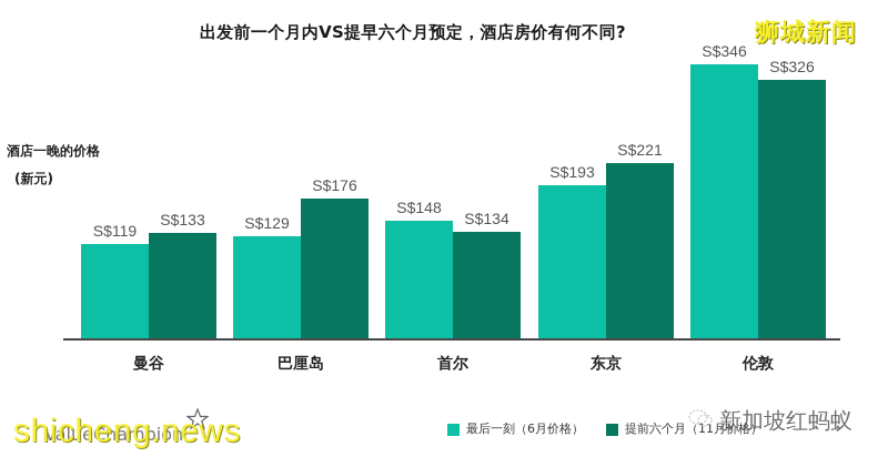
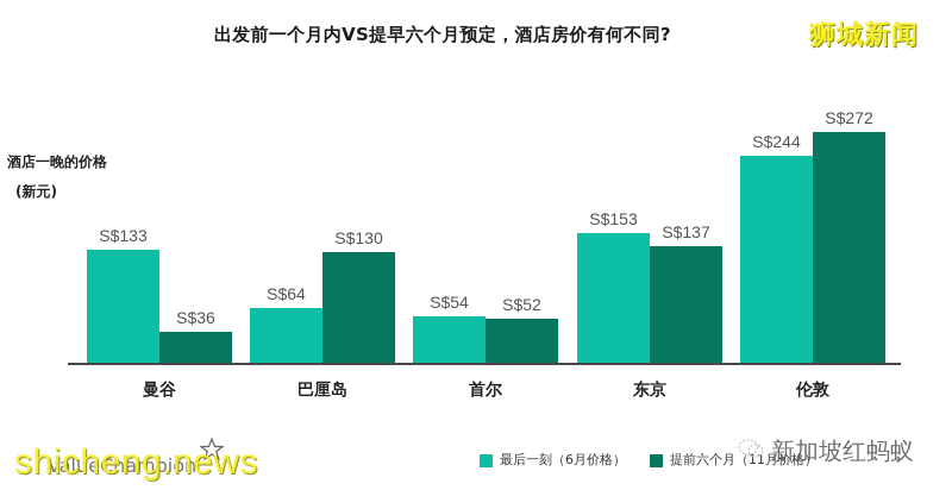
最后一刻（6月价格）/曼谷: 119 -> 133
提前六个月（11月价格）/曼谷: 133 -> 36
最后一刻（6月价格）/巴厘岛: 129 -> 64
提前六个月（11月价格）/巴厘岛: 176 -> 130
最后一刻（6月价格）/首尔: 148 -> 54
提前六个月（11月价格）/首尔: 134 -> 52
最后一刻（6月价格）/东京: 193 -> 153
提前六个月（11月价格）/东京: 221 -> 137
最后一刻（6月价格）/伦敦: 346 -> 244
提前六个月（11月价格）/伦敦: 326 -> 272
